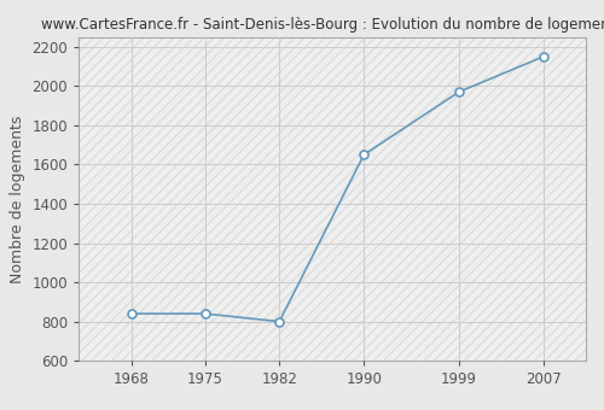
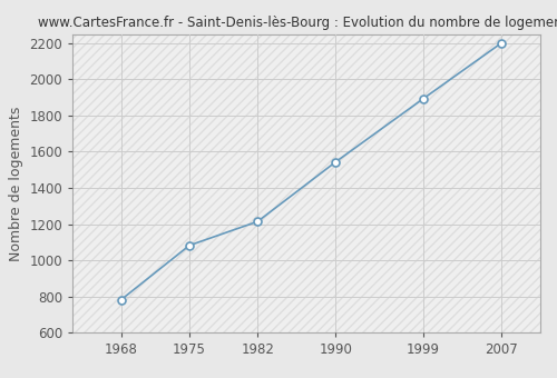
1968: 840 -> 780
1975: 840 -> 1080
1982: 800 -> 1210
1990: 1650 -> 1540
1999: 1970 -> 1890
2007: 2150 -> 2200
